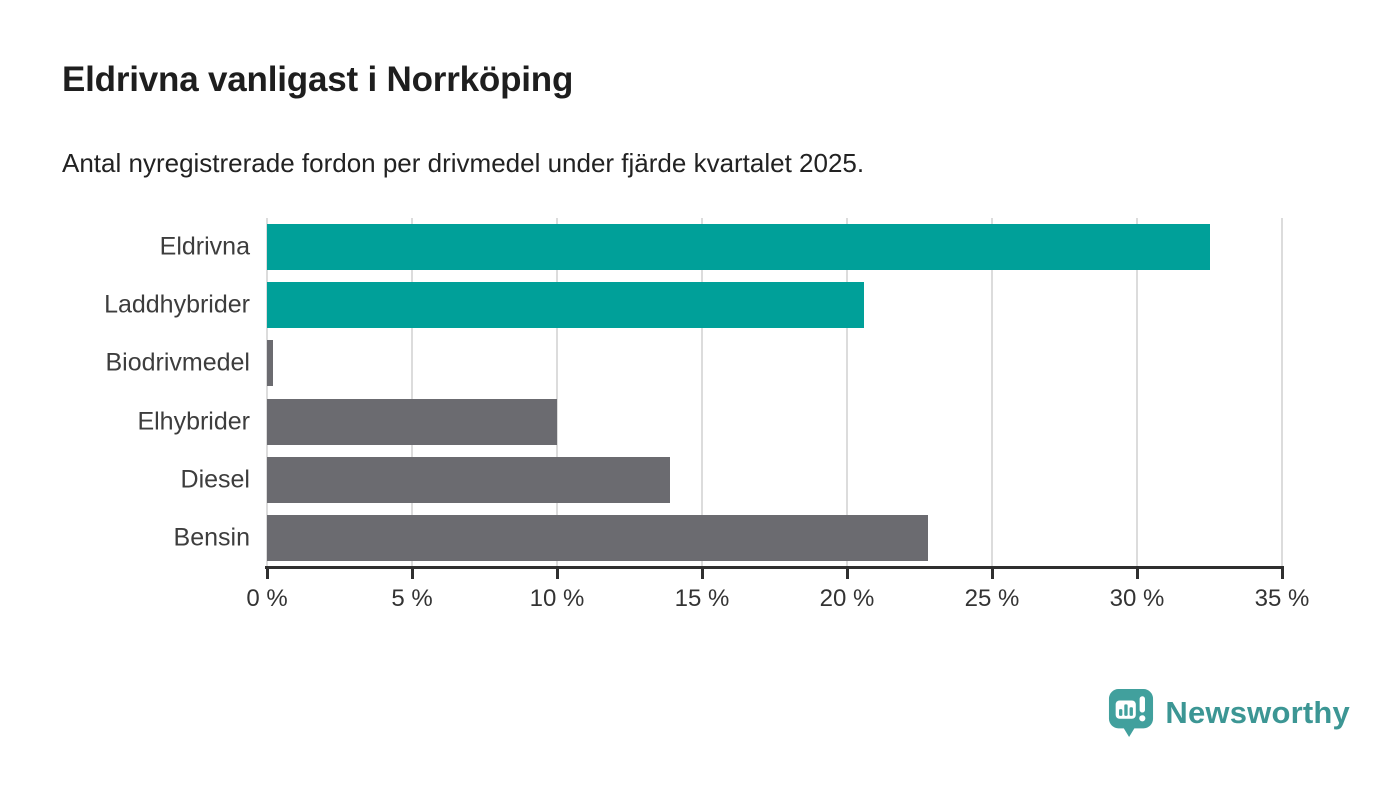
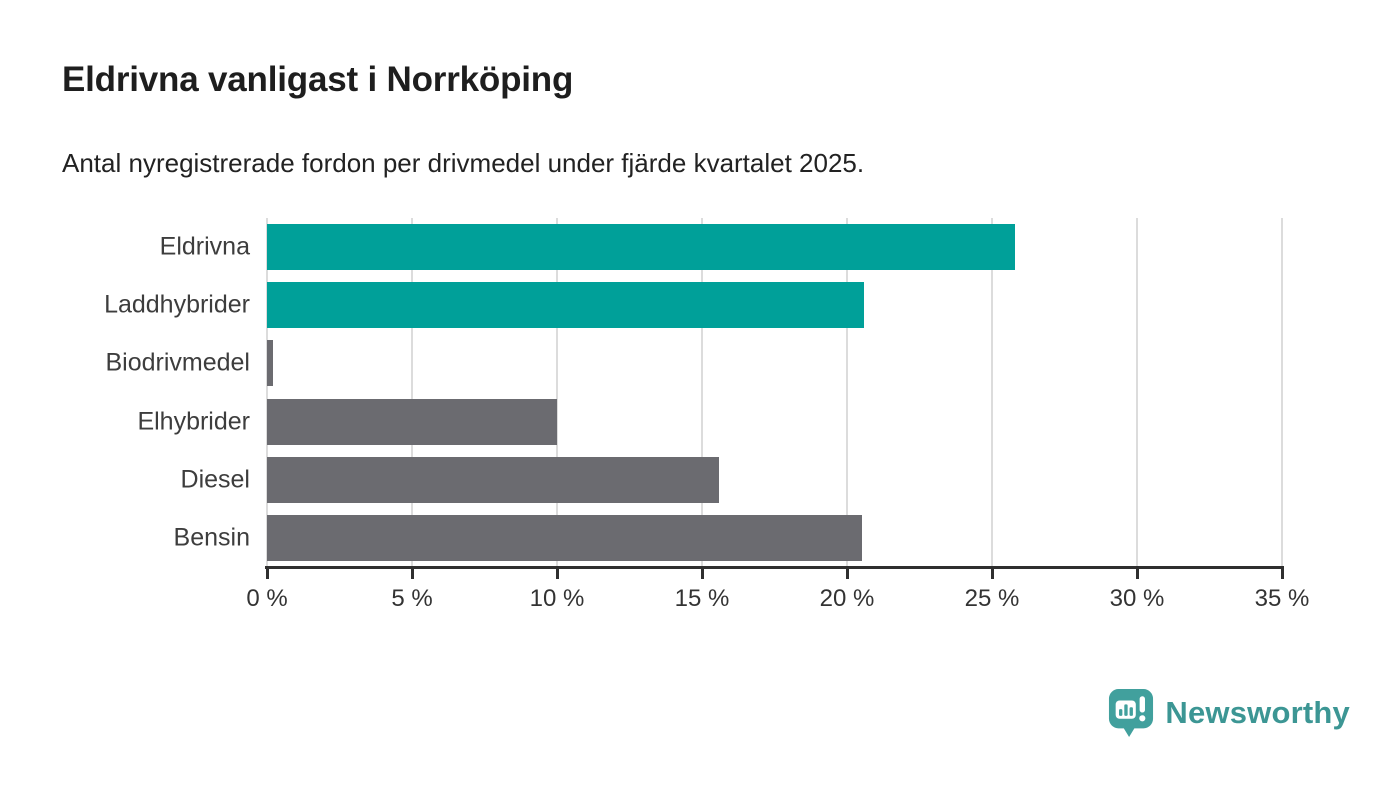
Eldrivna: 32.5% -> 25.8%
Diesel: 13.9% -> 15.6%
Bensin: 22.8% -> 20.5%
